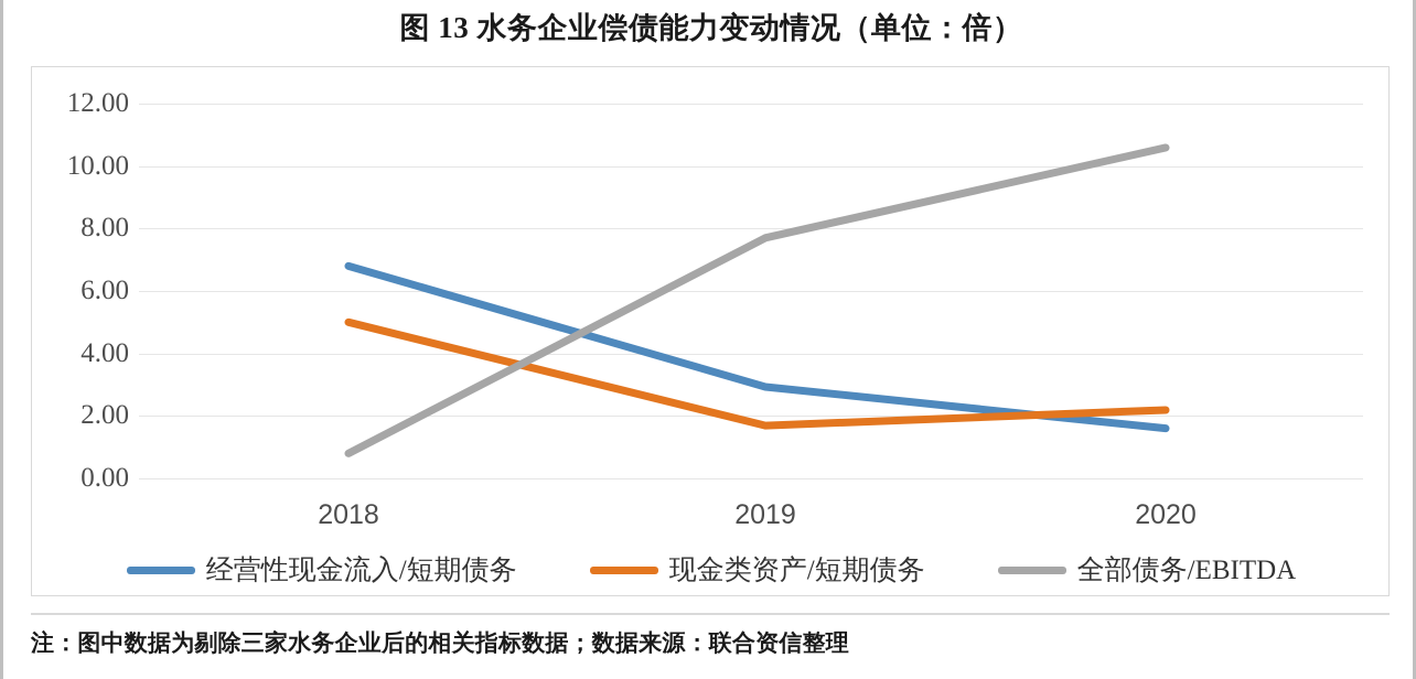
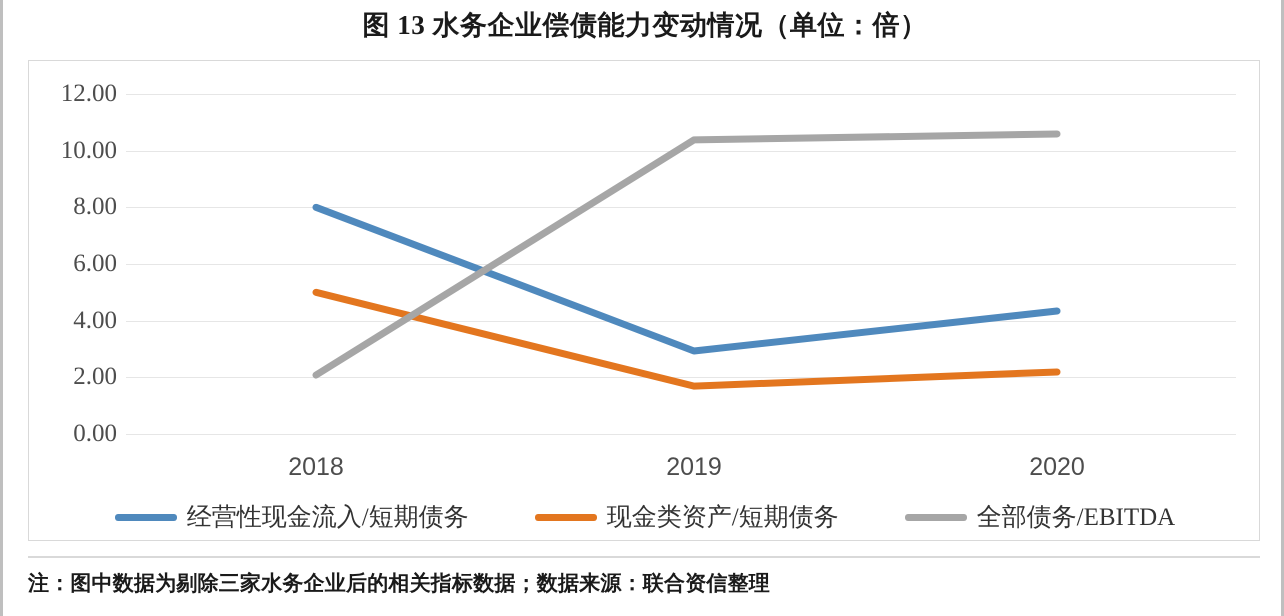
经营性现金流入/短期债务/2018: 6.8 -> 8.0
全部债务/EBITDA/2018: 0.8 -> 2.1
全部债务/EBITDA/2019: 7.7 -> 10.4
经营性现金流入/短期债务/2020: 1.6 -> 4.3
